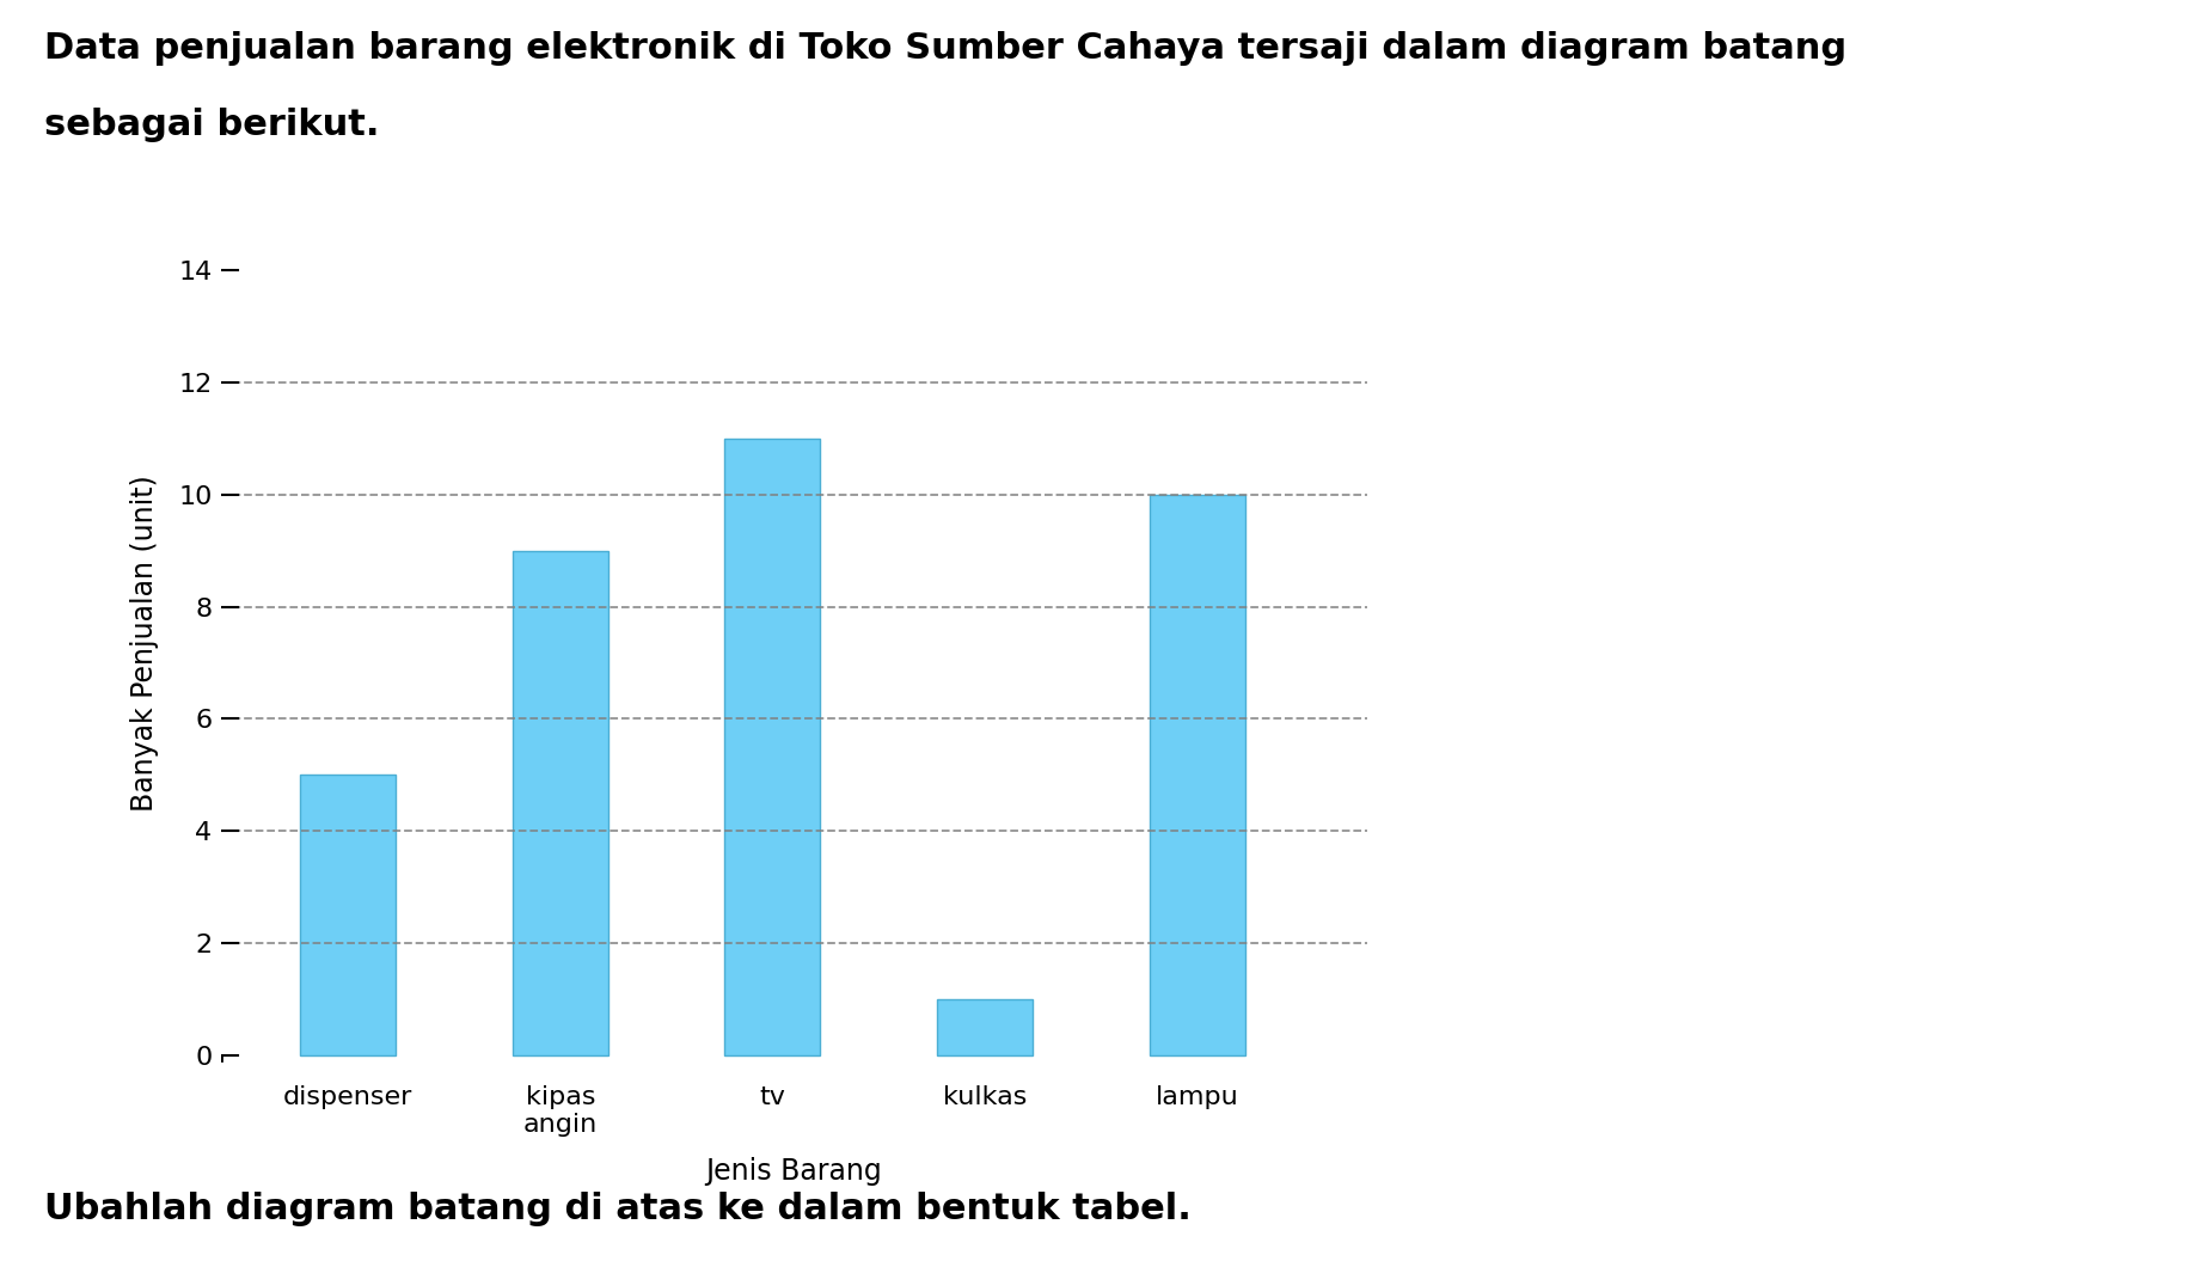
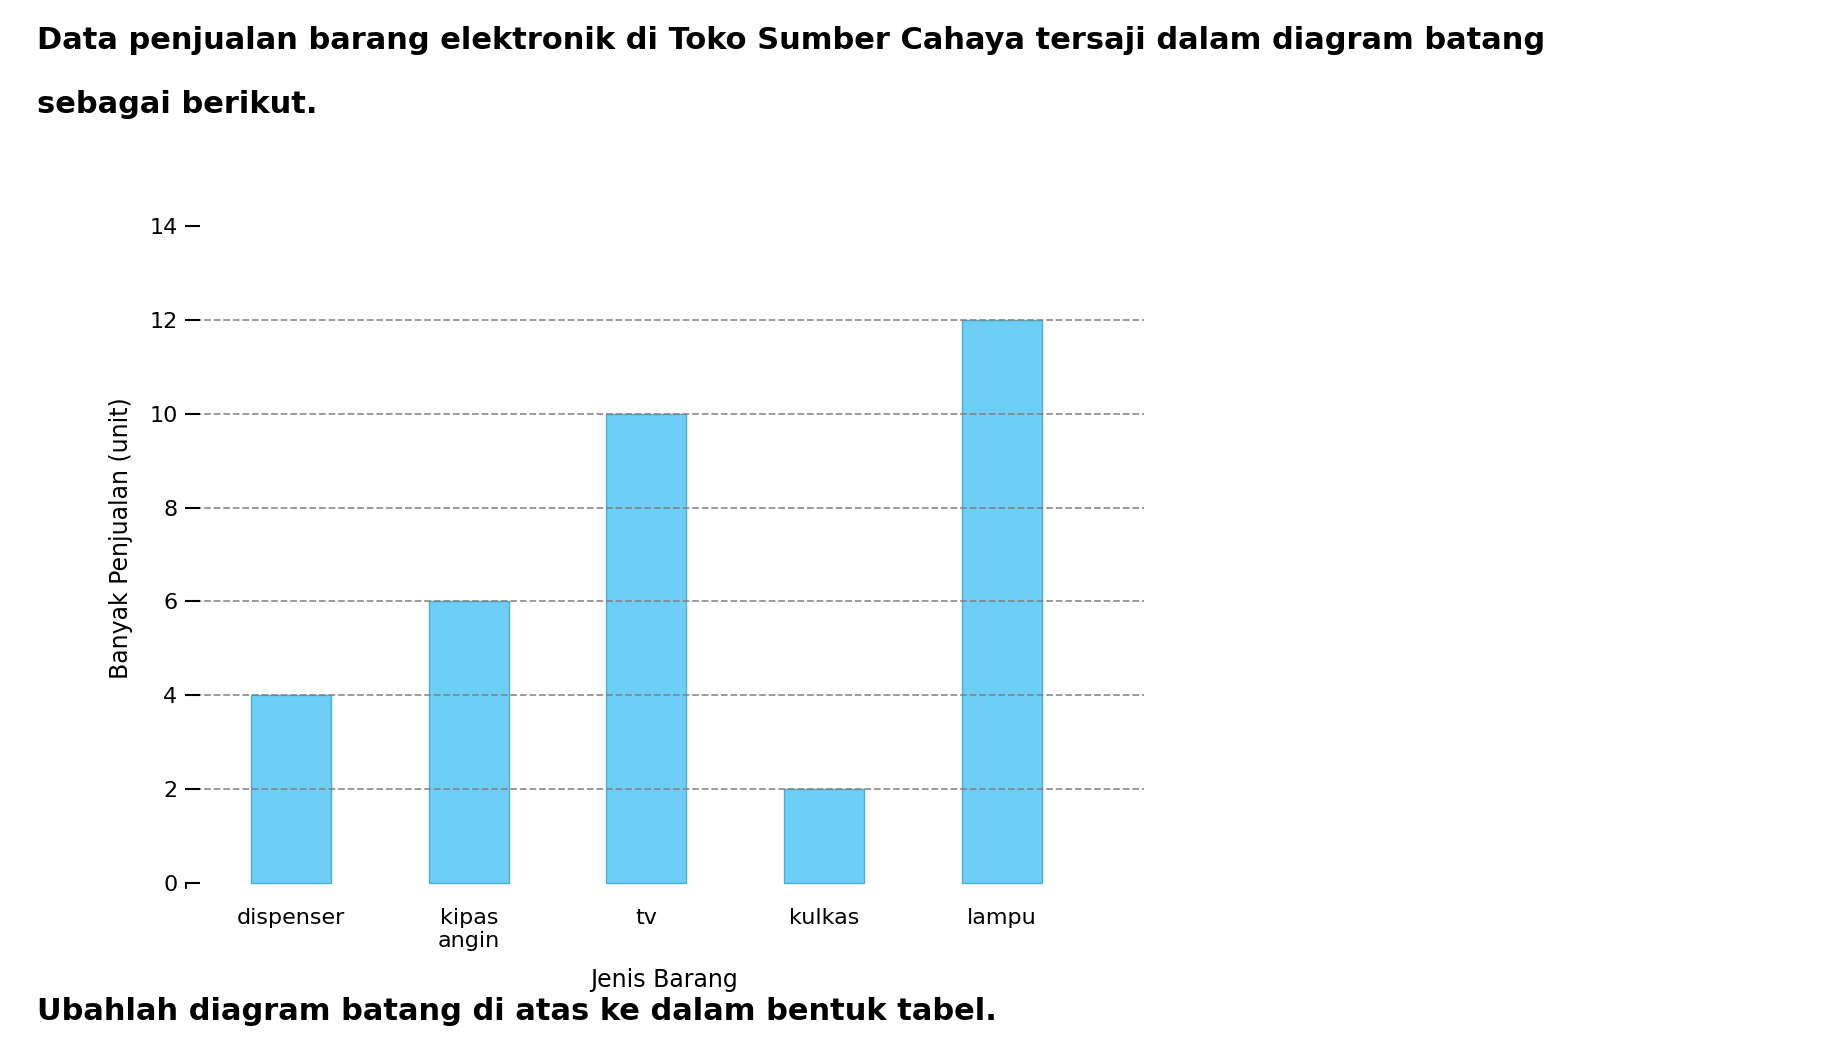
dispenser: 5 -> 4
kipas angin: 9 -> 6
tv: 11 -> 10
kulkas: 1 -> 2
lampu: 10 -> 12
